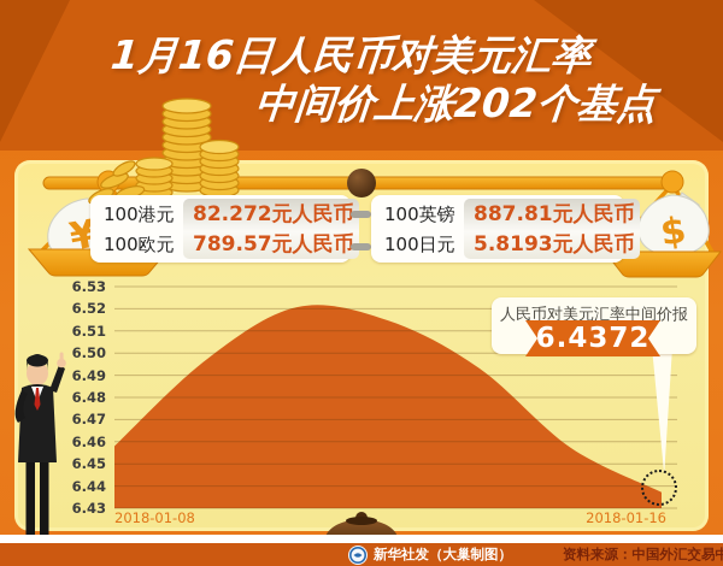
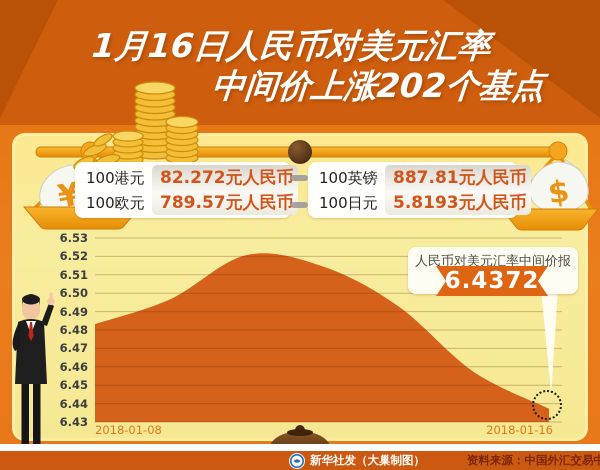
2018-01-08: 6.458 -> 6.483
